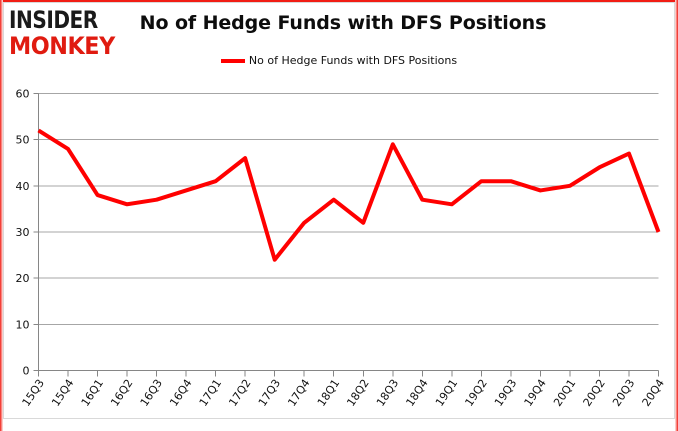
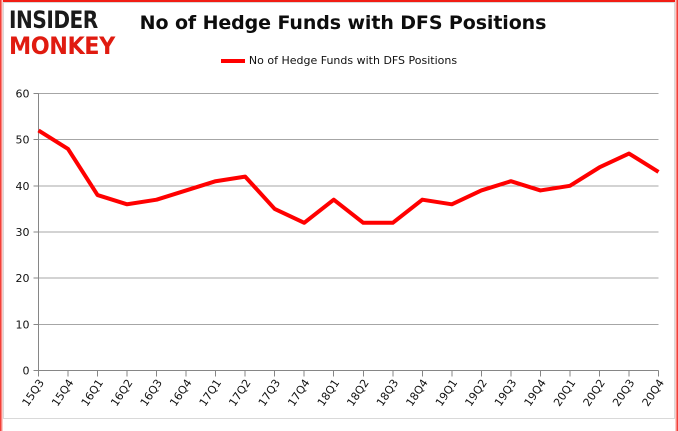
17Q2: 46 -> 42
17Q3: 24 -> 35
18Q3: 49 -> 32
19Q2: 41 -> 39
20Q4: 30 -> 43
